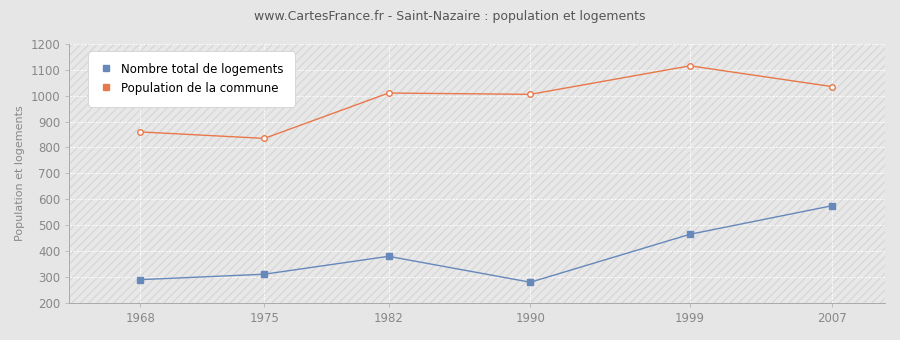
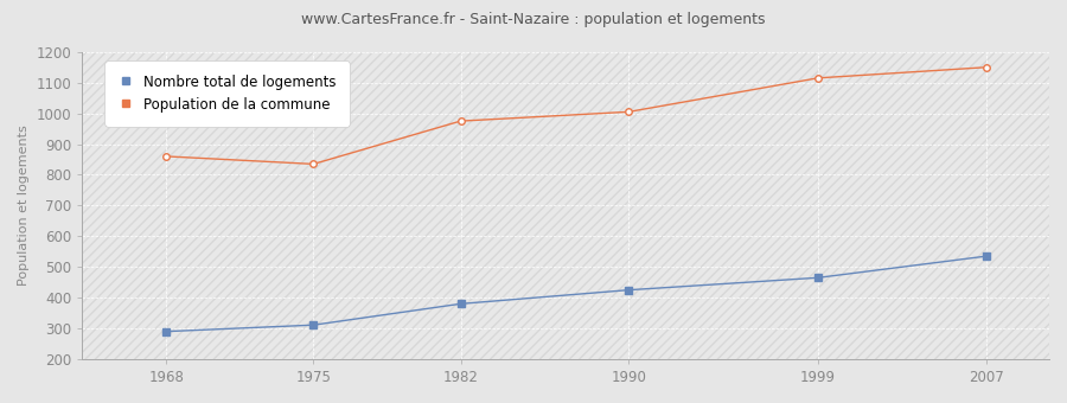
Population de la commune/1982: 1010 -> 975
Nombre total de logements/1990: 280 -> 425
Nombre total de logements/2007: 575 -> 535
Population de la commune/2007: 1035 -> 1150
